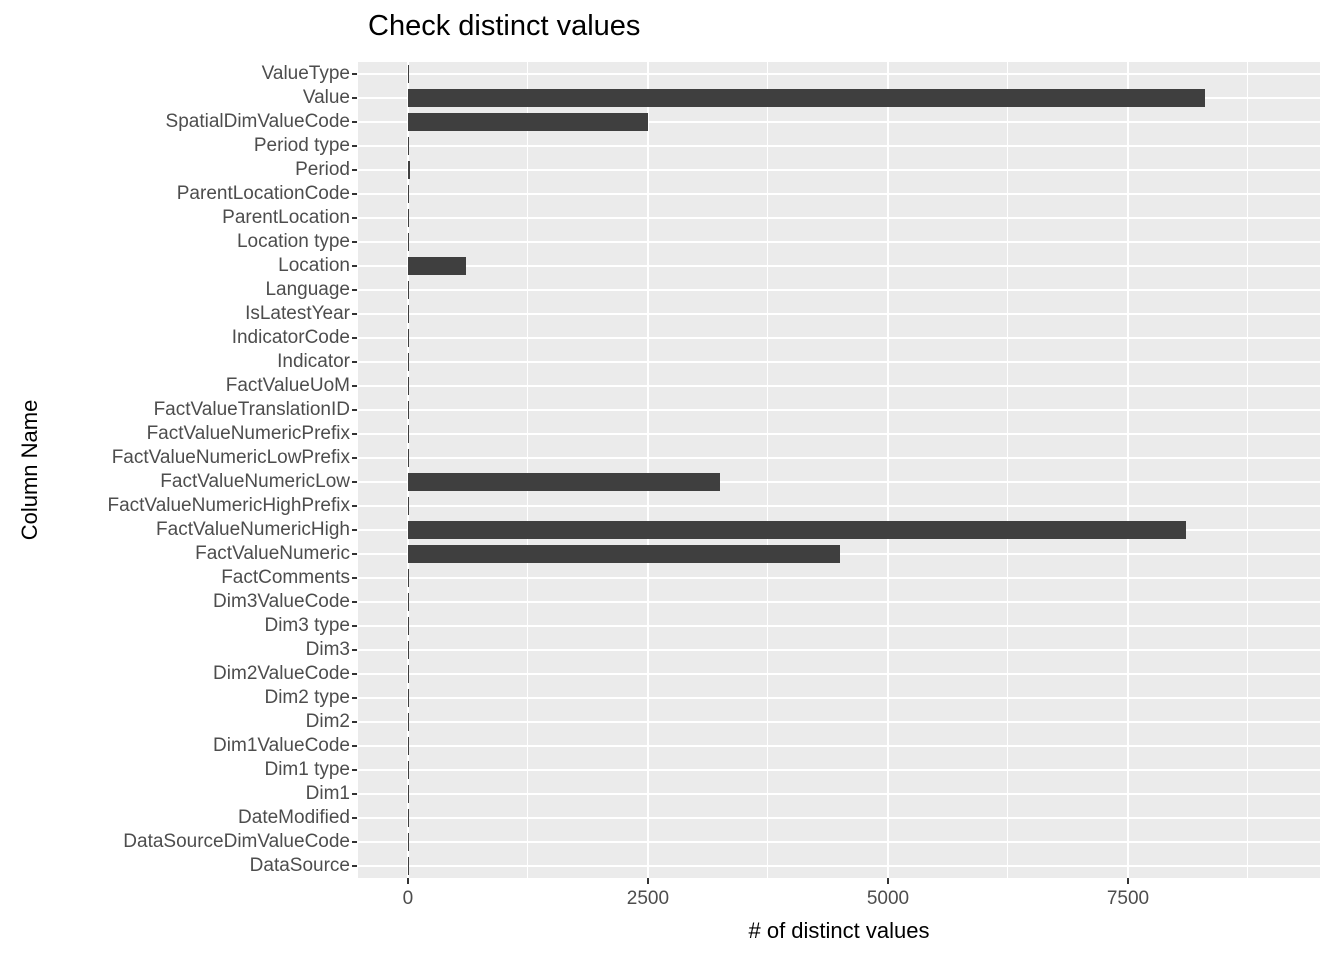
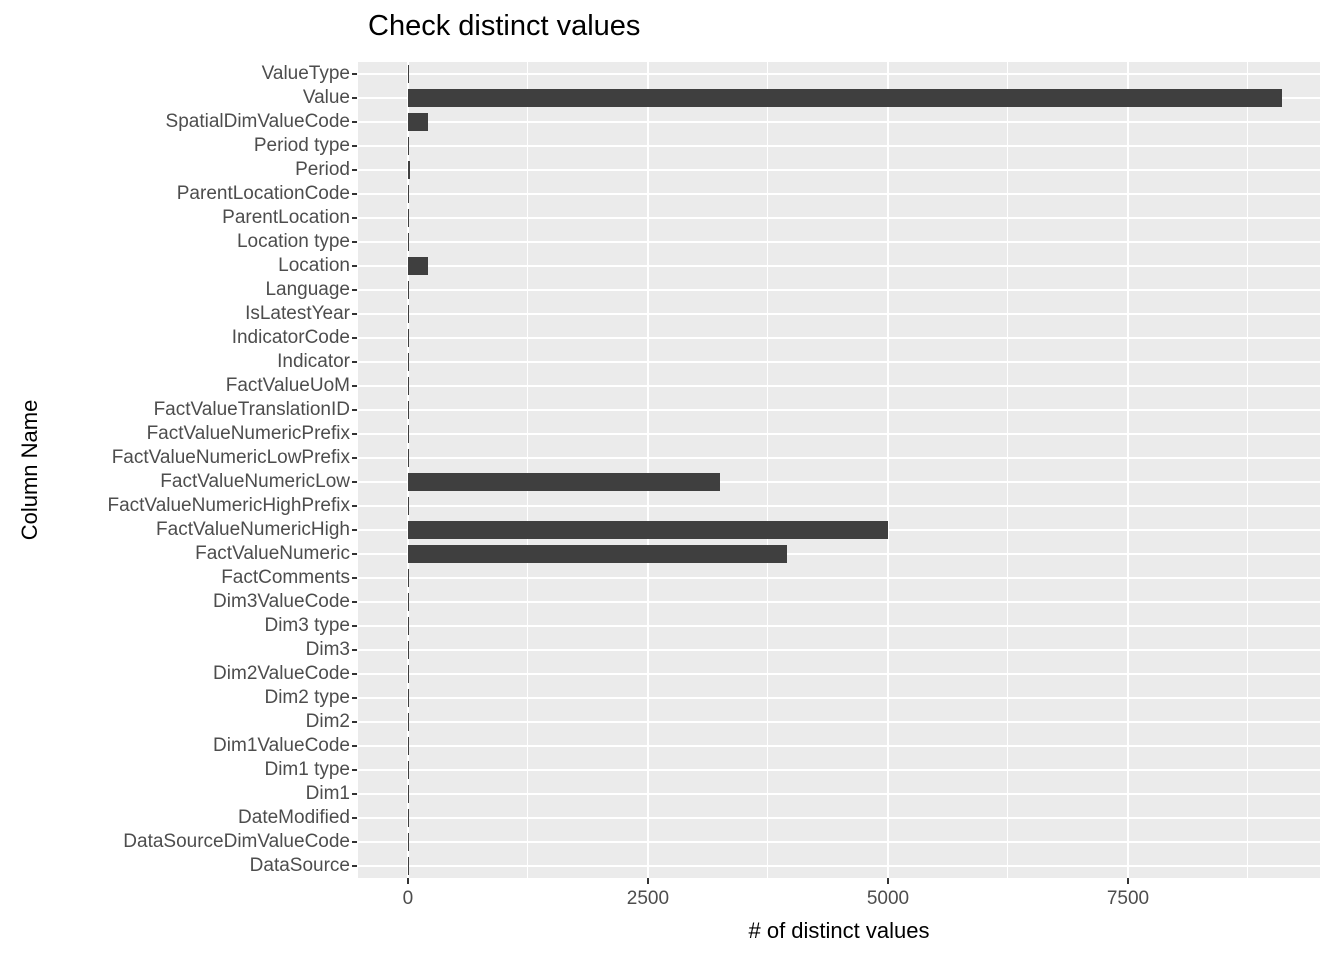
Value: 8300 -> 9100
SpatialDimValueCode: 2500 -> 200
Location: 600 -> 200
FactValueNumericHigh: 8100 -> 5000
FactValueNumeric: 4500 -> 4000
